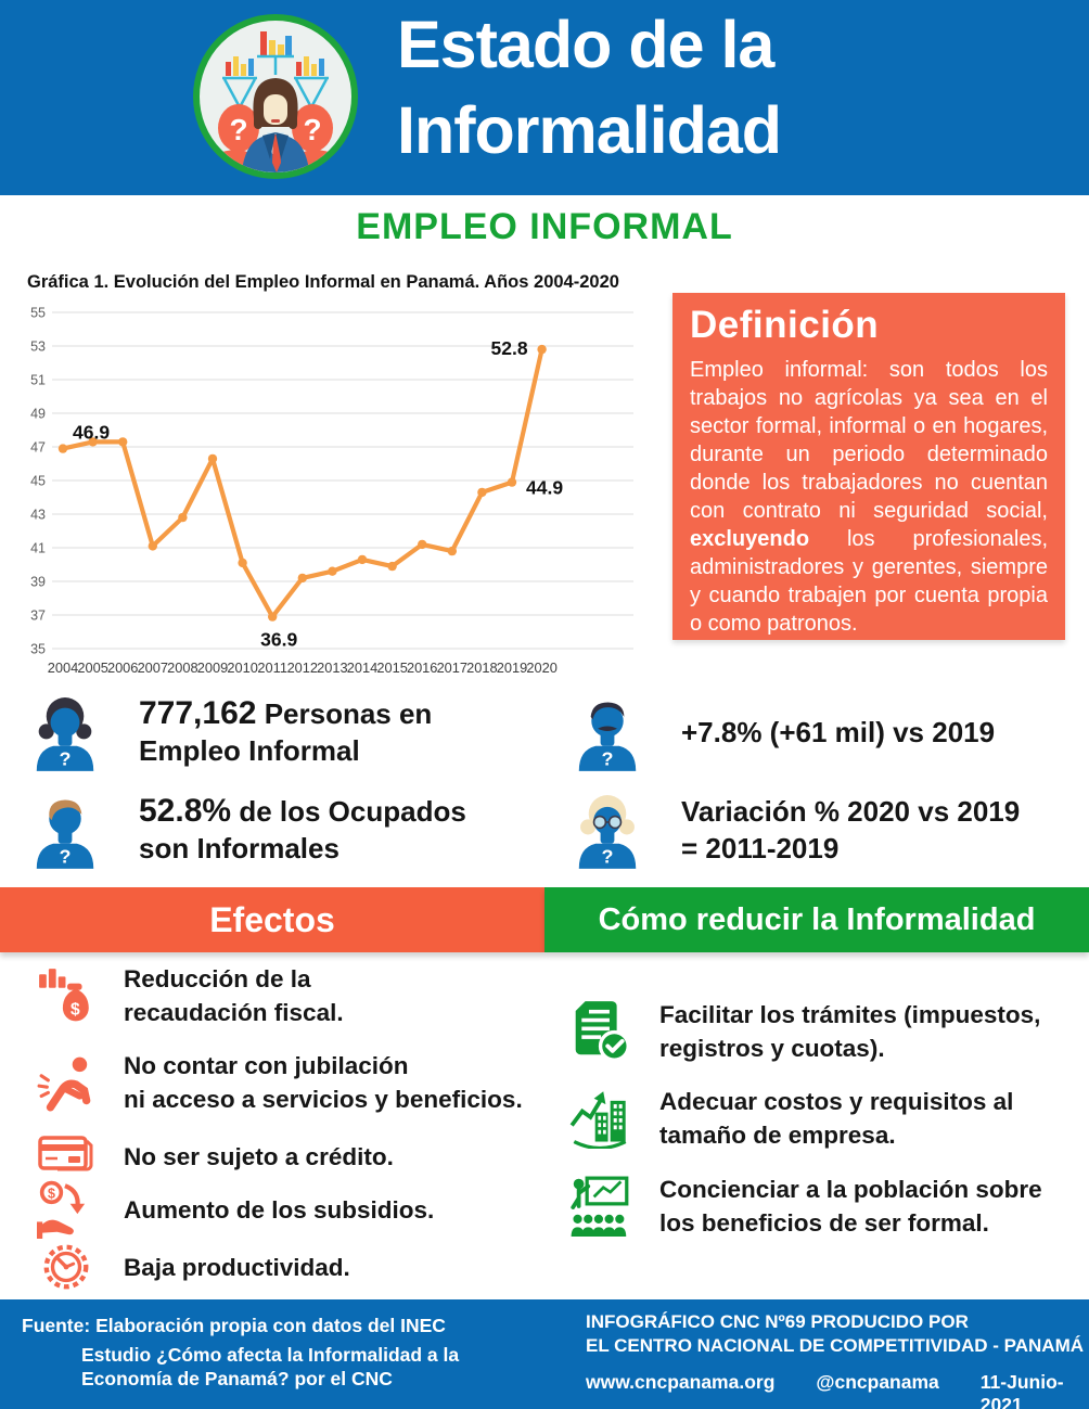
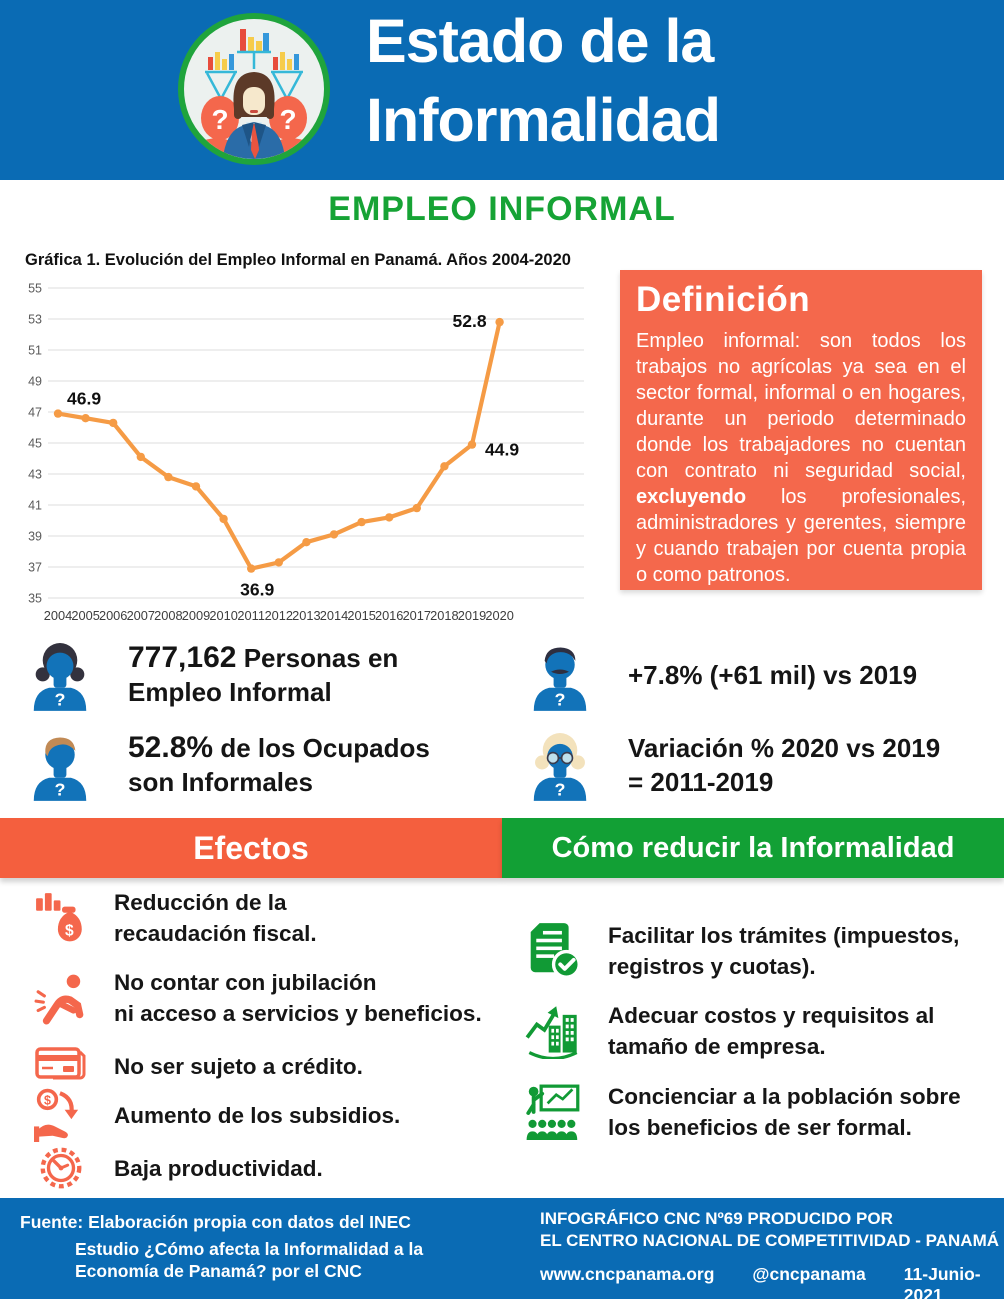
2005: 47.3 -> 46.6
2006: 47.3 -> 46.3
2007: 41.1 -> 44.1
2009: 46.3 -> 42.2
2012: 39.2 -> 37.3
2013: 39.6 -> 38.6
2014: 40.3 -> 39.1
2016: 41.2 -> 40.2
2018: 44.3 -> 43.5
